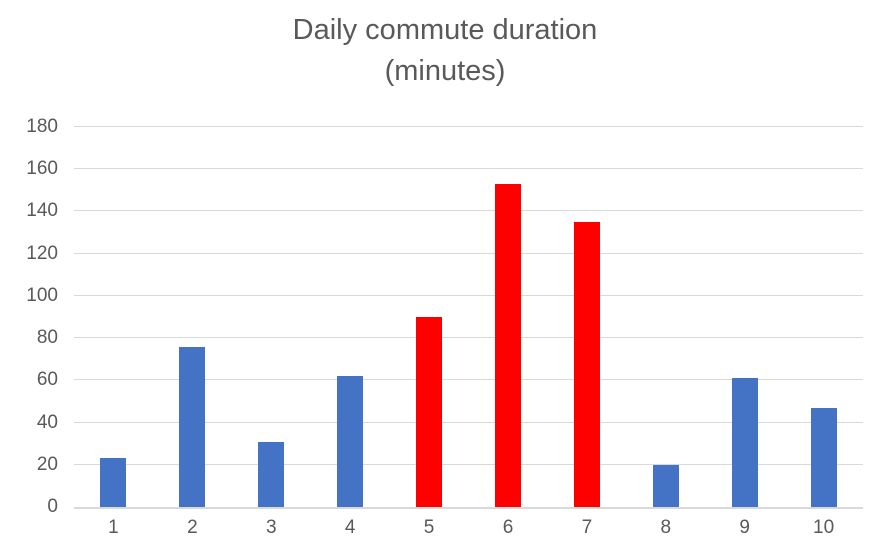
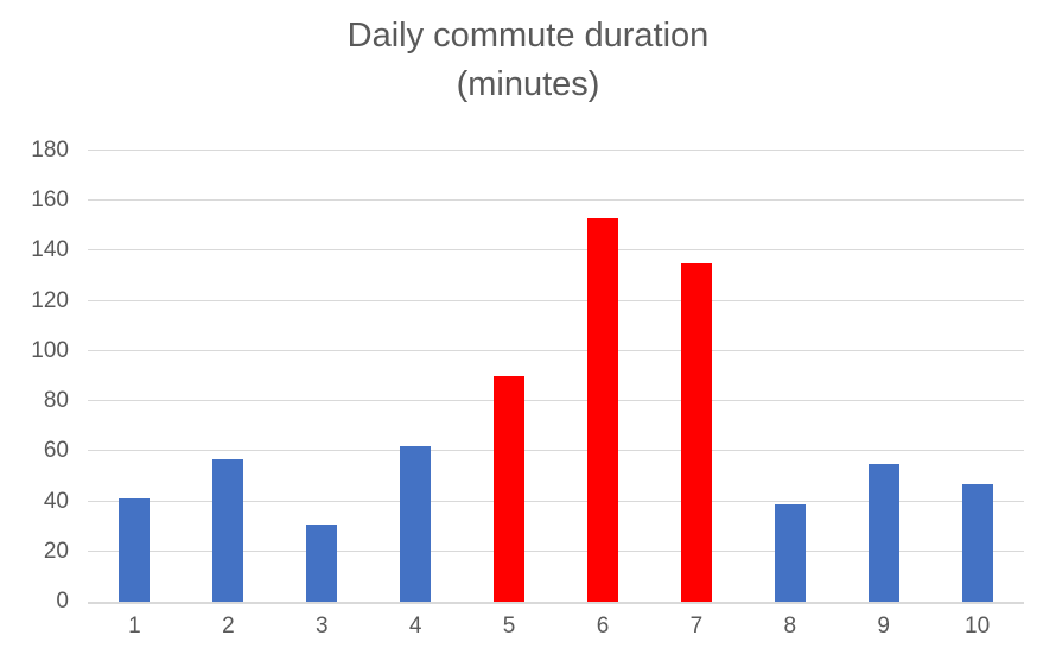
1: 23 -> 41
2: 76 -> 57
8: 20 -> 39
9: 61 -> 55
